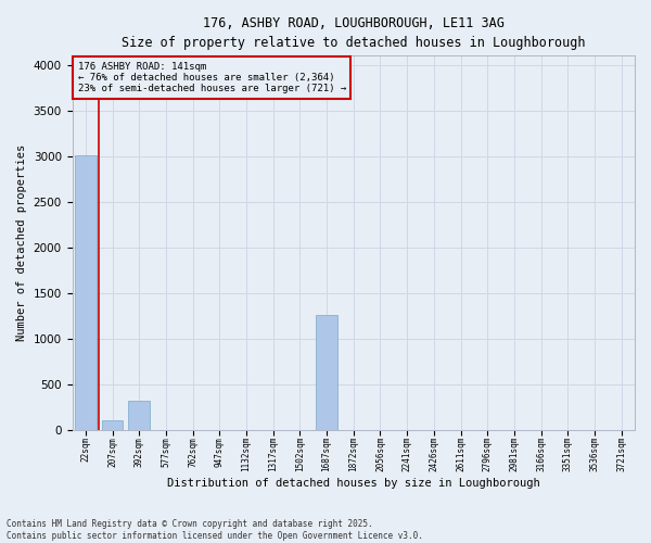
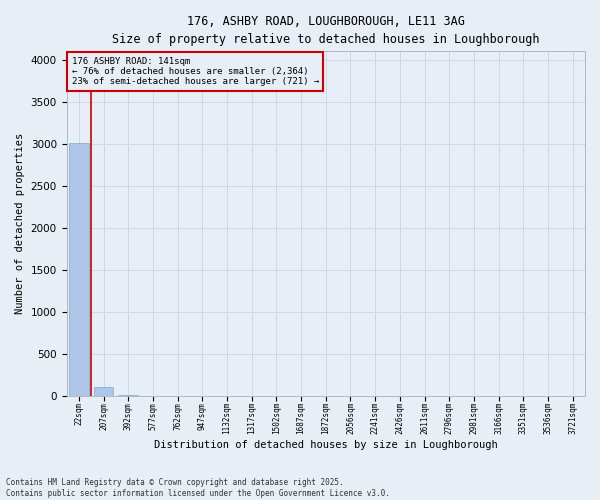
392sqm: 320 -> 0
1687sqm: 1260 -> 0
